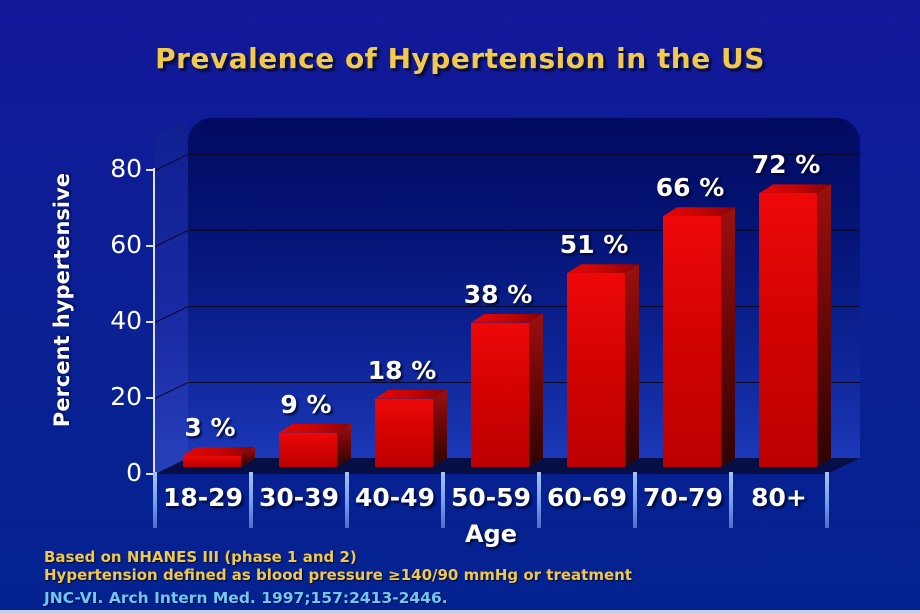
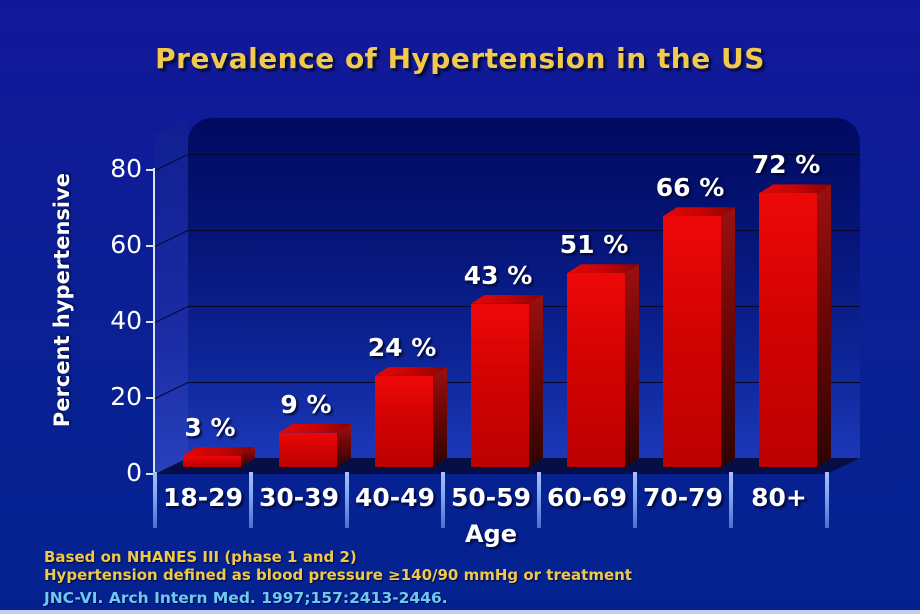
40-49: 18 -> 24
50-59: 38 -> 43
